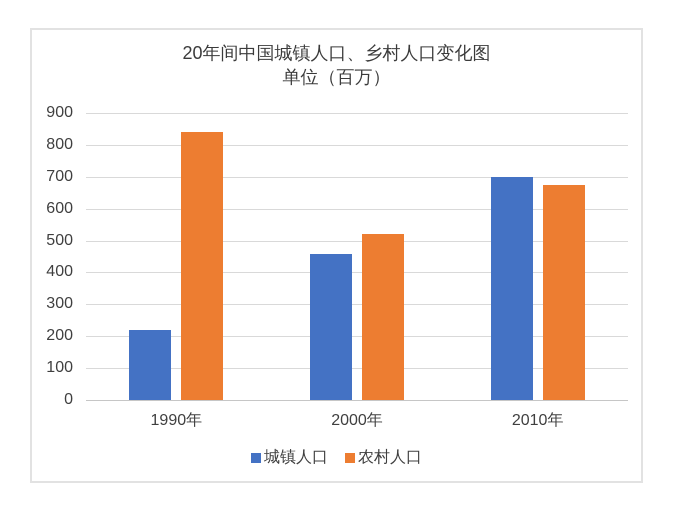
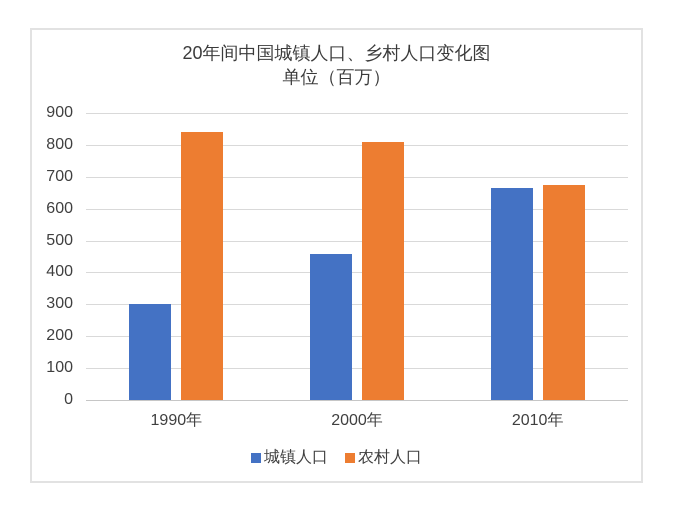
城镇人口/1990年: 220 -> 300
农村人口/2000年: 520 -> 810
城镇人口/2010年: 700 -> 670
